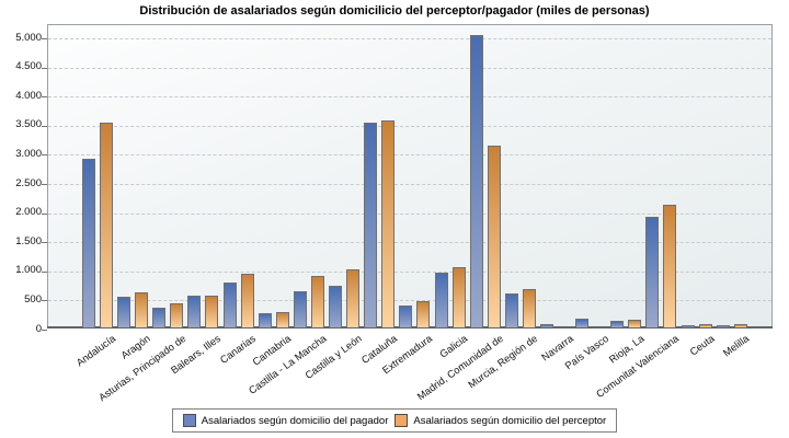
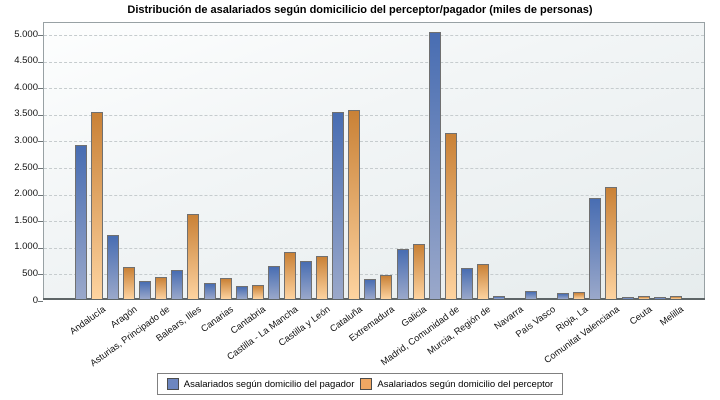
Asalariados según domicilio del pagador/Aragón: 500 -> 1200
Asalariados según domicilio del perceptor/Balears, Illes: 600 -> 1600
Asalariados según domicilio del pagador/Canarias: 800 -> 300
Asalariados según domicilio del perceptor/Canarias: 900 -> 400
Asalariados según domicilio del perceptor/Castilla y León: 1000 -> 800
